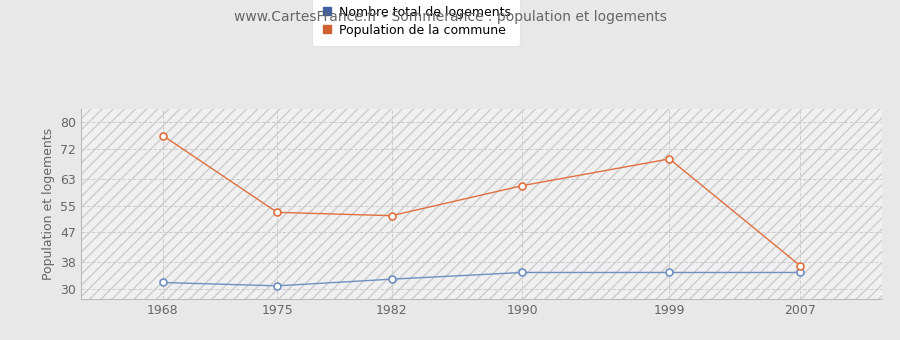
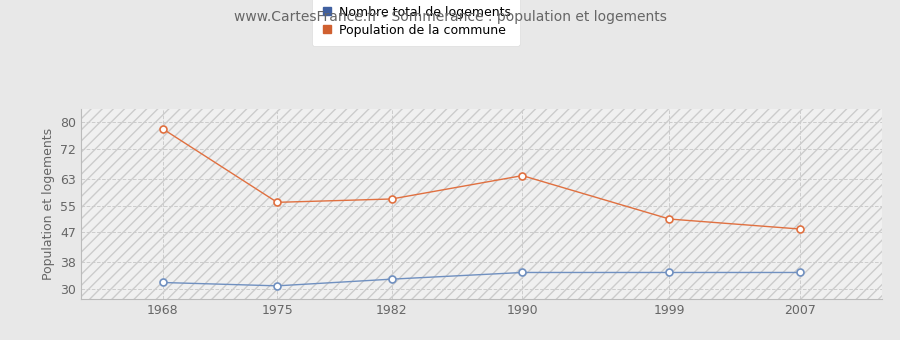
Population de la commune/1968: 76 -> 78
Population de la commune/1975: 53 -> 56
Population de la commune/1982: 52 -> 57
Population de la commune/1990: 61 -> 64
Population de la commune/1999: 69 -> 51
Population de la commune/2007: 37 -> 48
